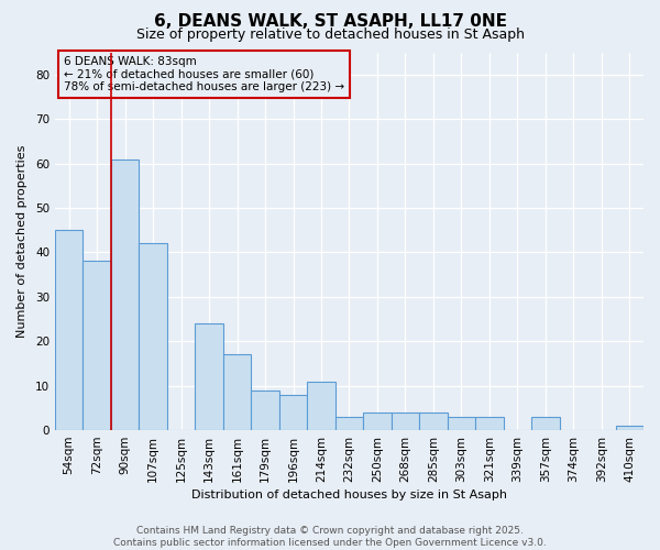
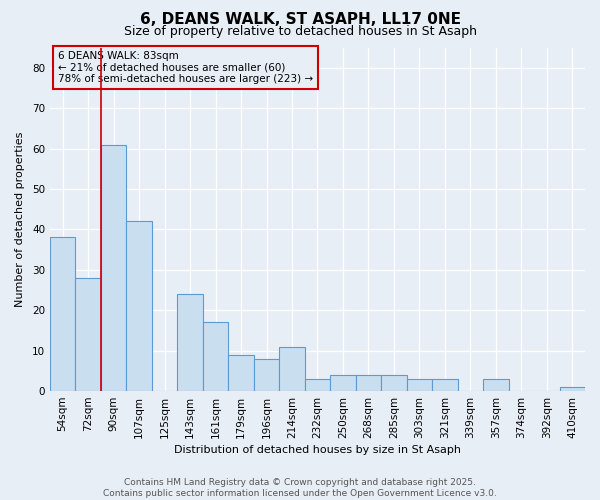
54sqm: 45 -> 38
72sqm: 38 -> 28
